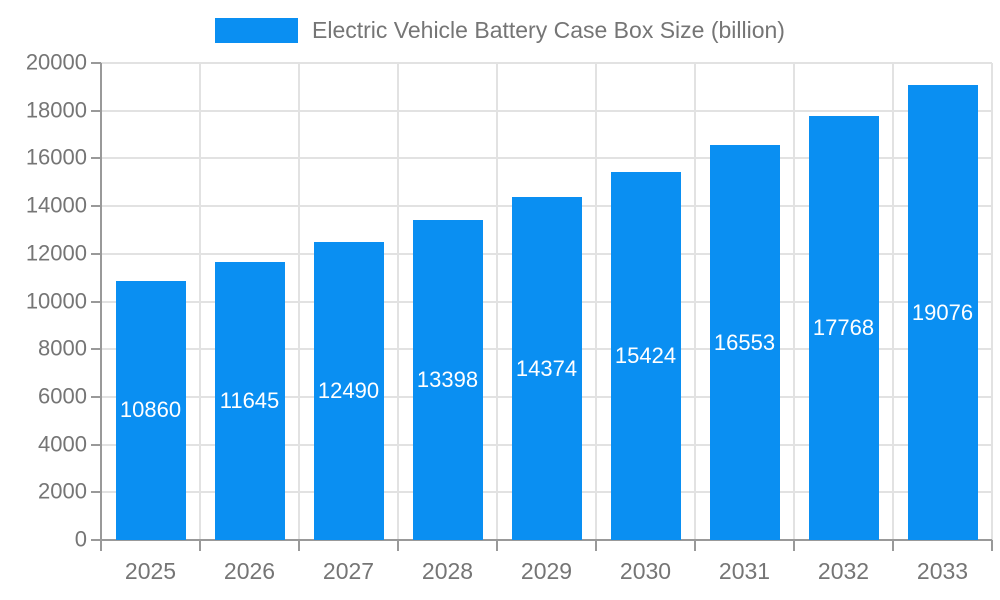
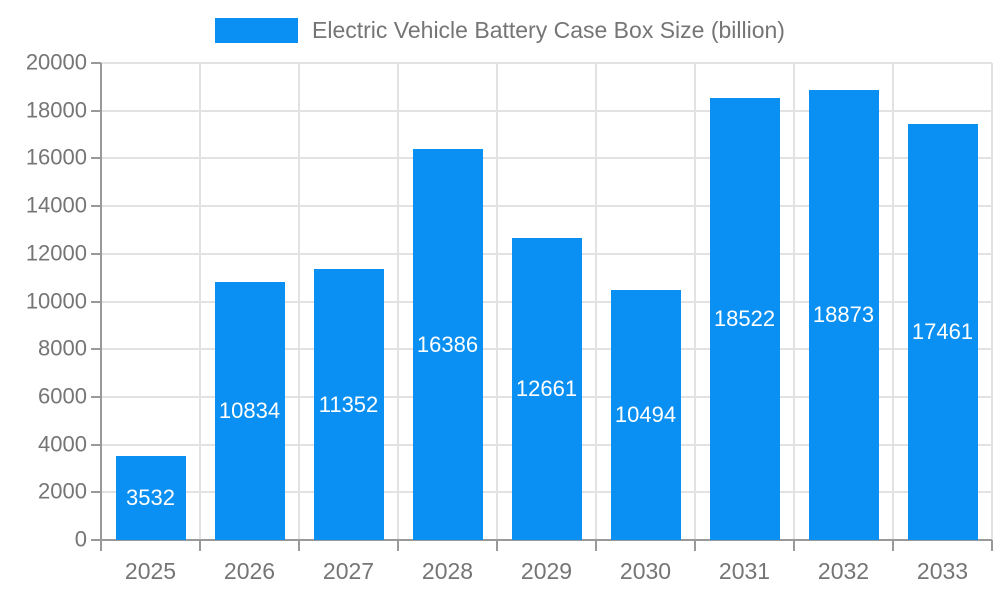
2025: 10860 -> 3532
2026: 11645 -> 10834
2027: 12490 -> 11352
2028: 13398 -> 16386
2029: 14374 -> 12661
2030: 15424 -> 10494
2031: 16553 -> 18522
2032: 17768 -> 18873
2033: 19076 -> 17461
